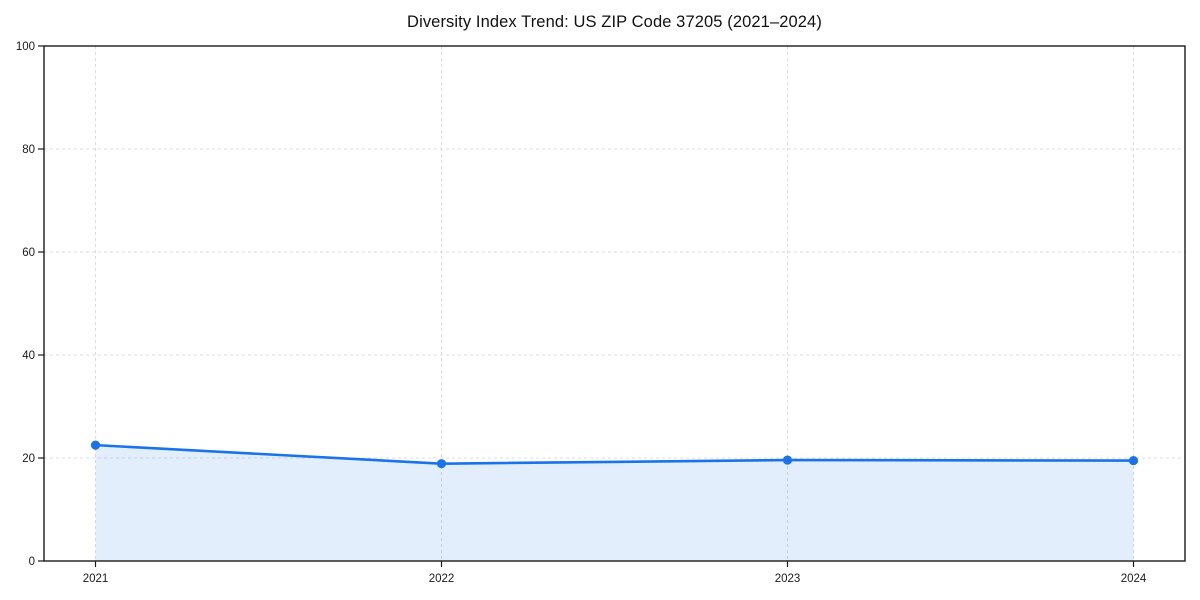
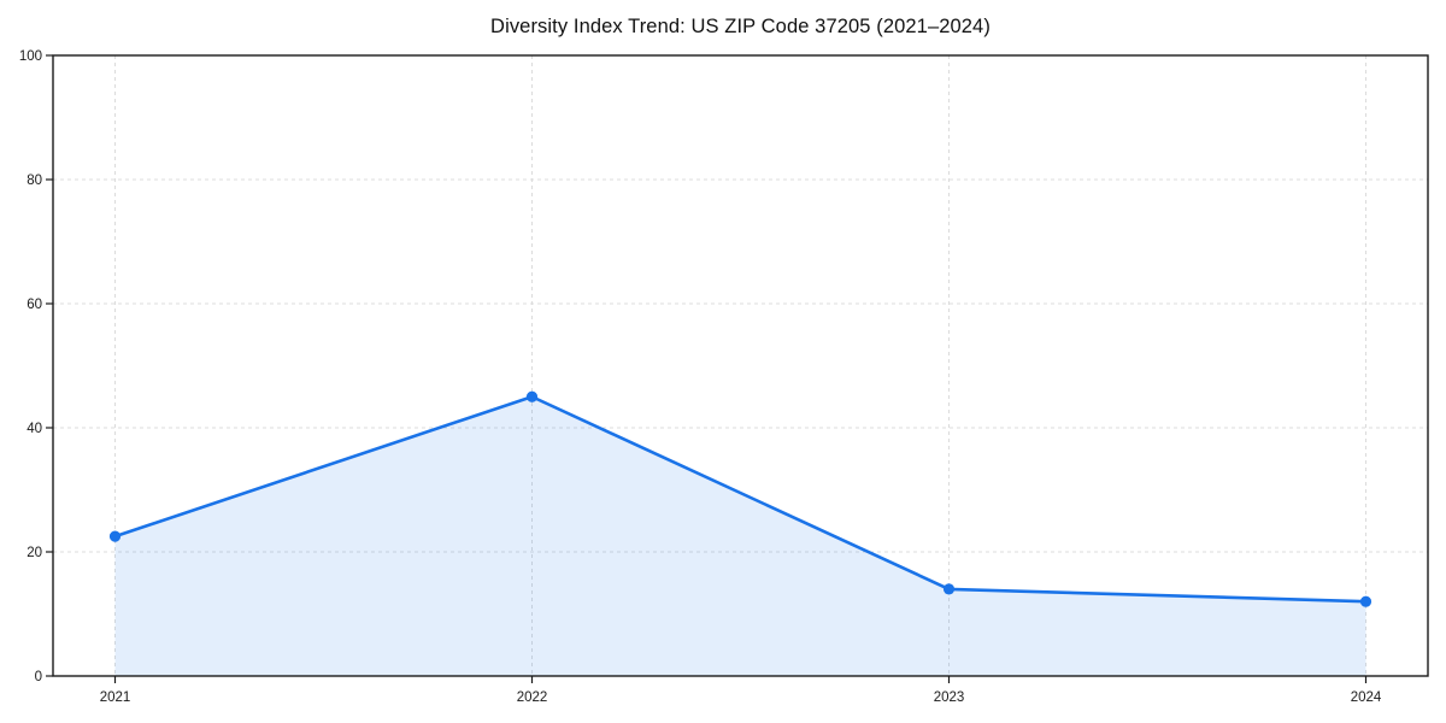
2022: 19 -> 45
2023: 20 -> 14
2024: 20 -> 12
